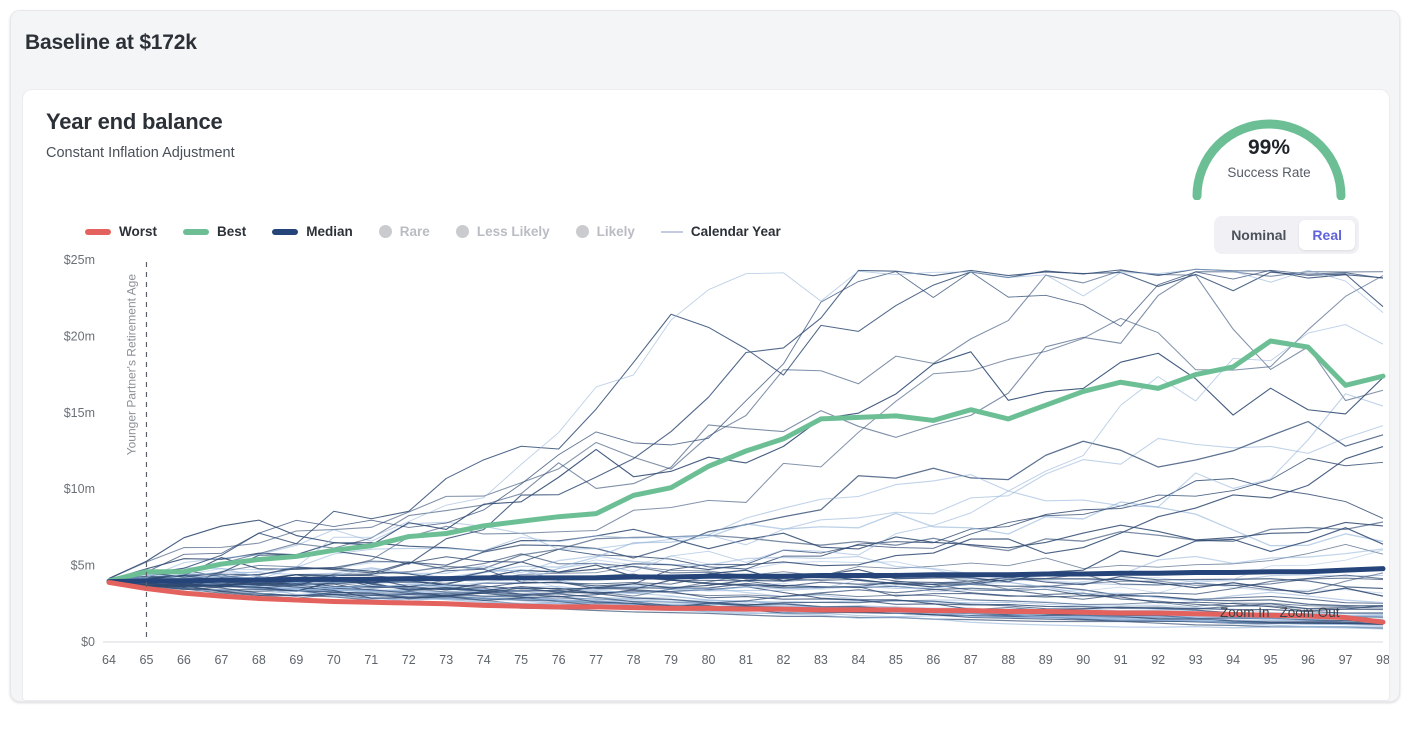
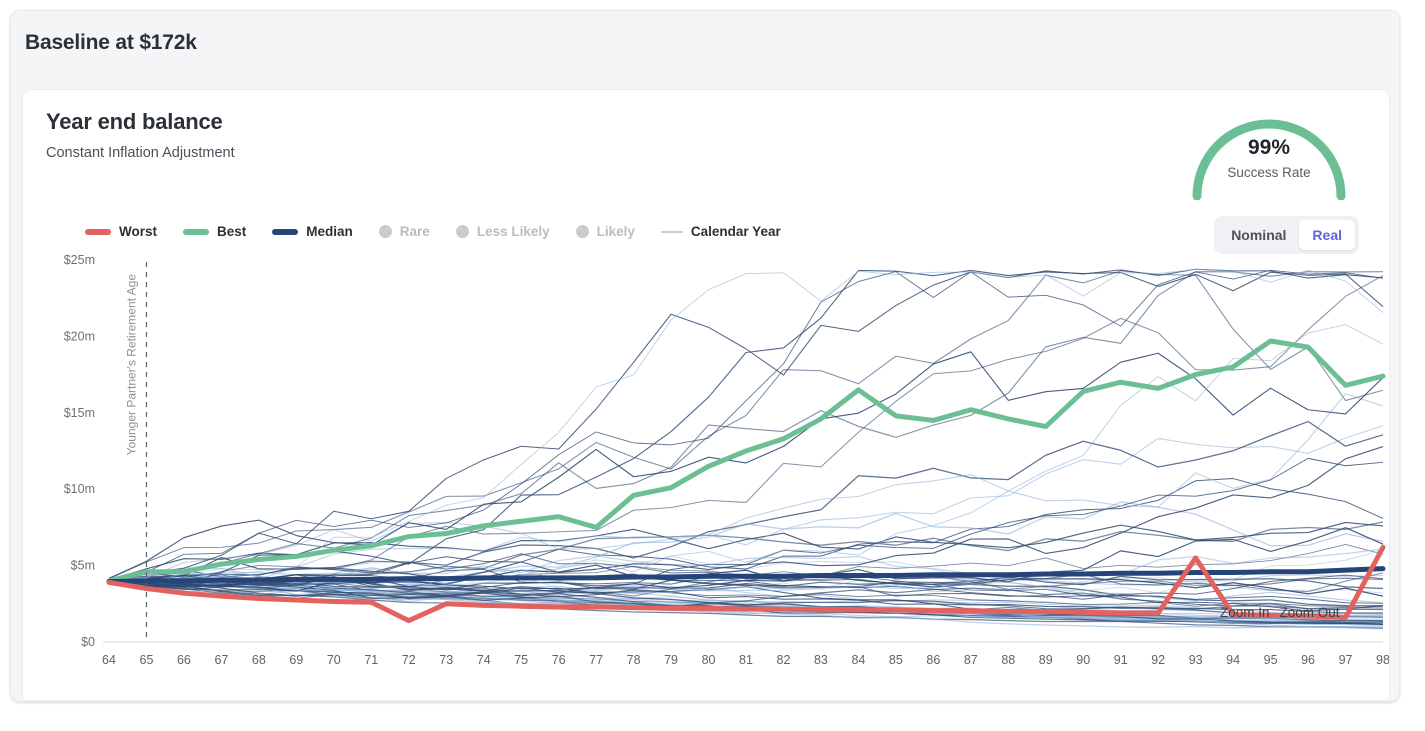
Worst/72: $2.5m -> $1.4m
Best/77: $8.4m -> $7.5m
Best/84: $14.7m -> $16.5m
Best/89: $15.5m -> $14.1m
Worst/93: $1.9m -> $5.5m
Worst/98: $1.3m -> $6.2m
